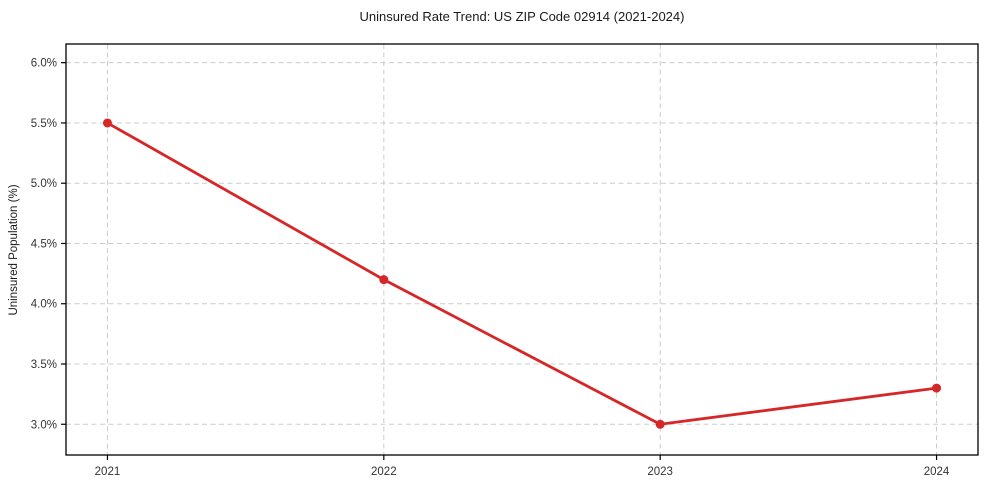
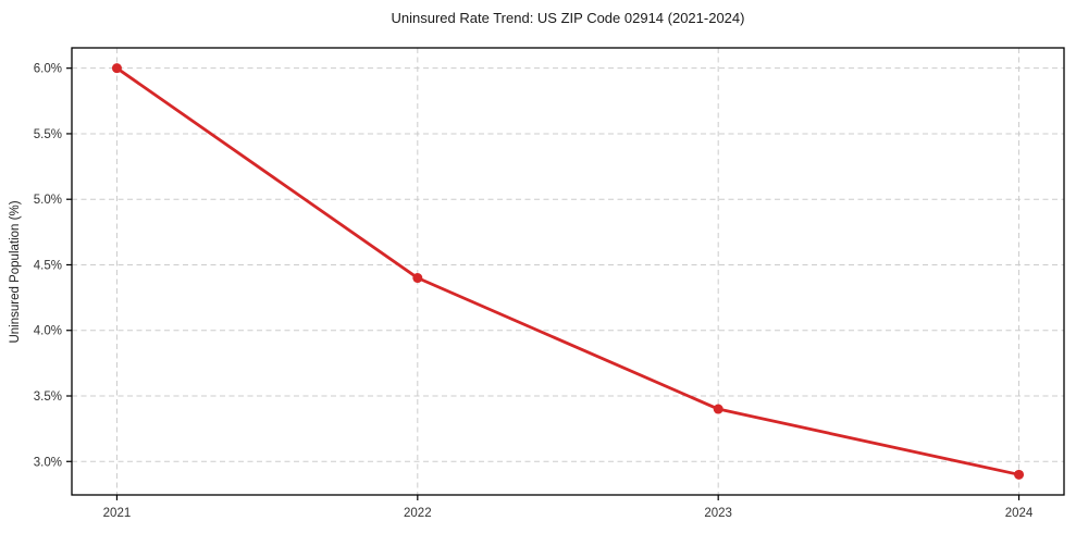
2021: 5.5% -> 6.0%
2022: 4.2% -> 4.4%
2023: 3.0% -> 3.4%
2024: 3.3% -> 2.9%
